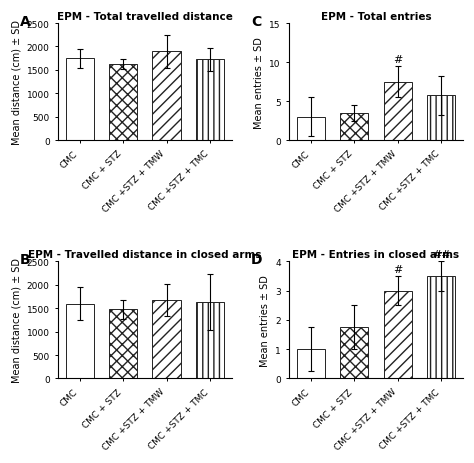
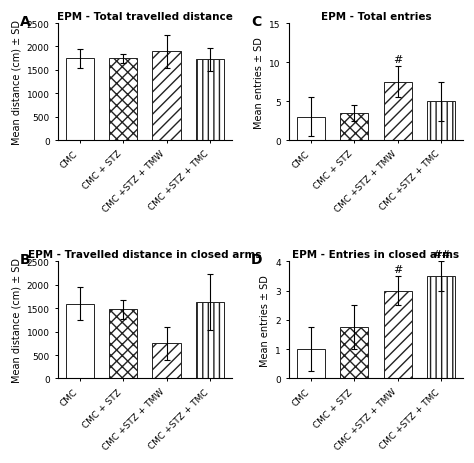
EPM - Total travelled distance/CMC + STZ: 1620 -> 1750
EPM - Total entries/CMC +STZ + TMC: 5.8 -> 5.0
EPM - Travelled distance in closed arms/CMC +STZ + TMW: 1680 -> 750
